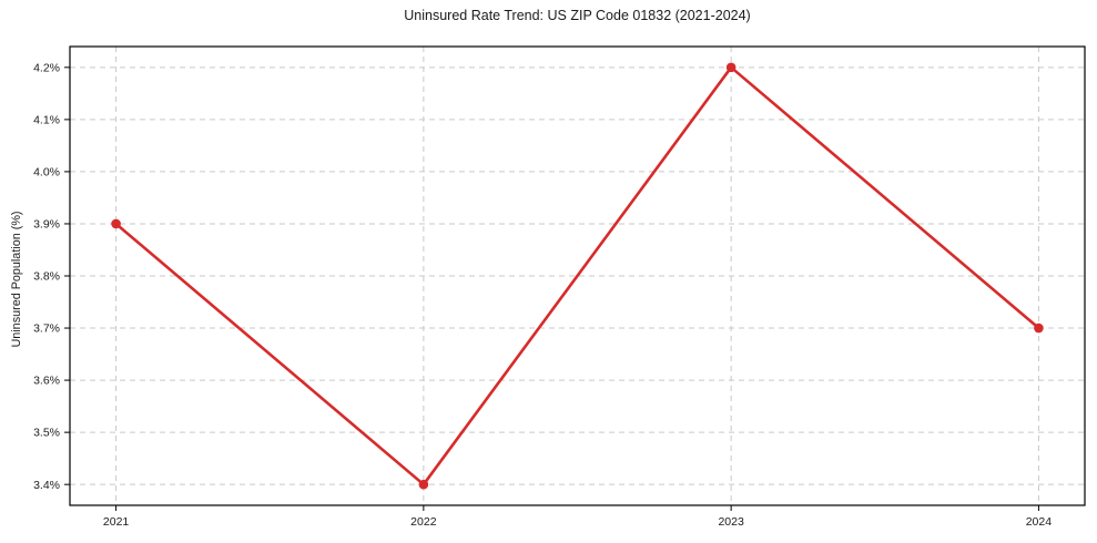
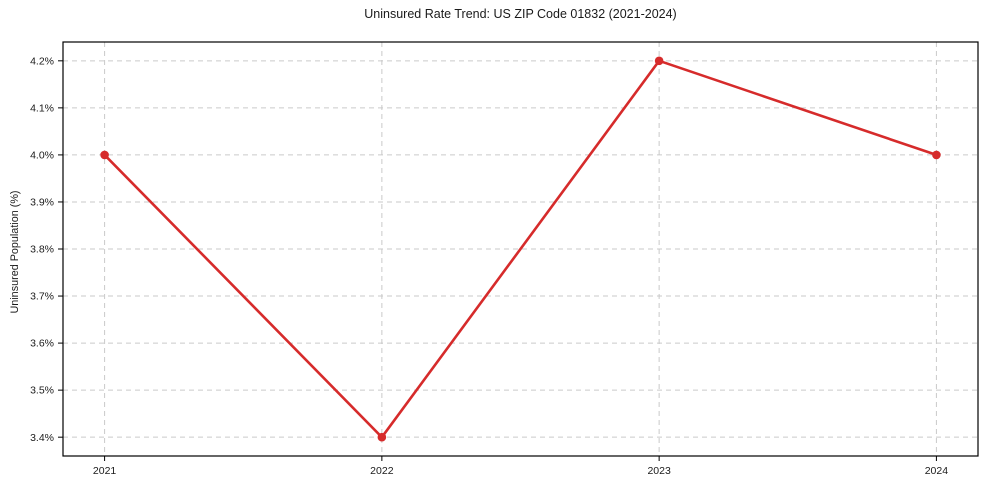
2021: 3.9% -> 4.0%
2024: 3.7% -> 4.0%
